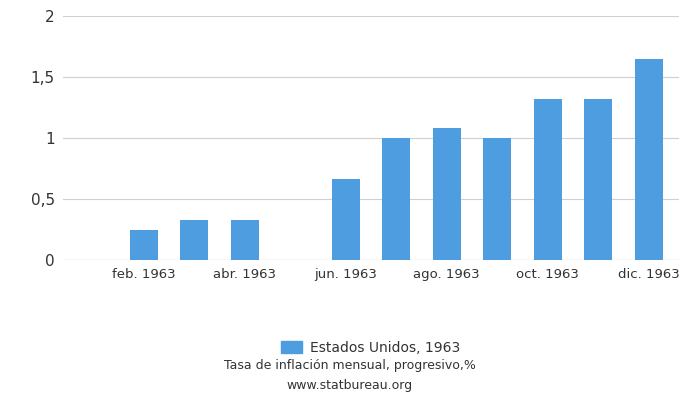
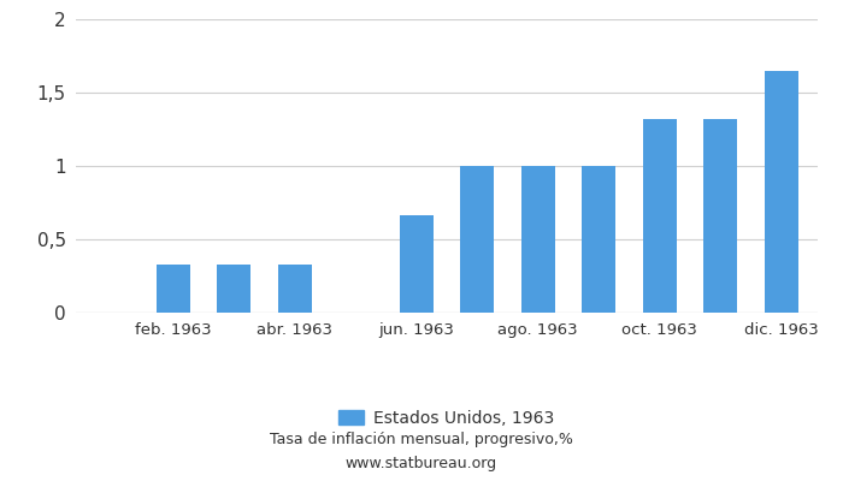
feb. 1963: 0,25 -> 0,33
ago. 1963: 1,08 -> 1,00
